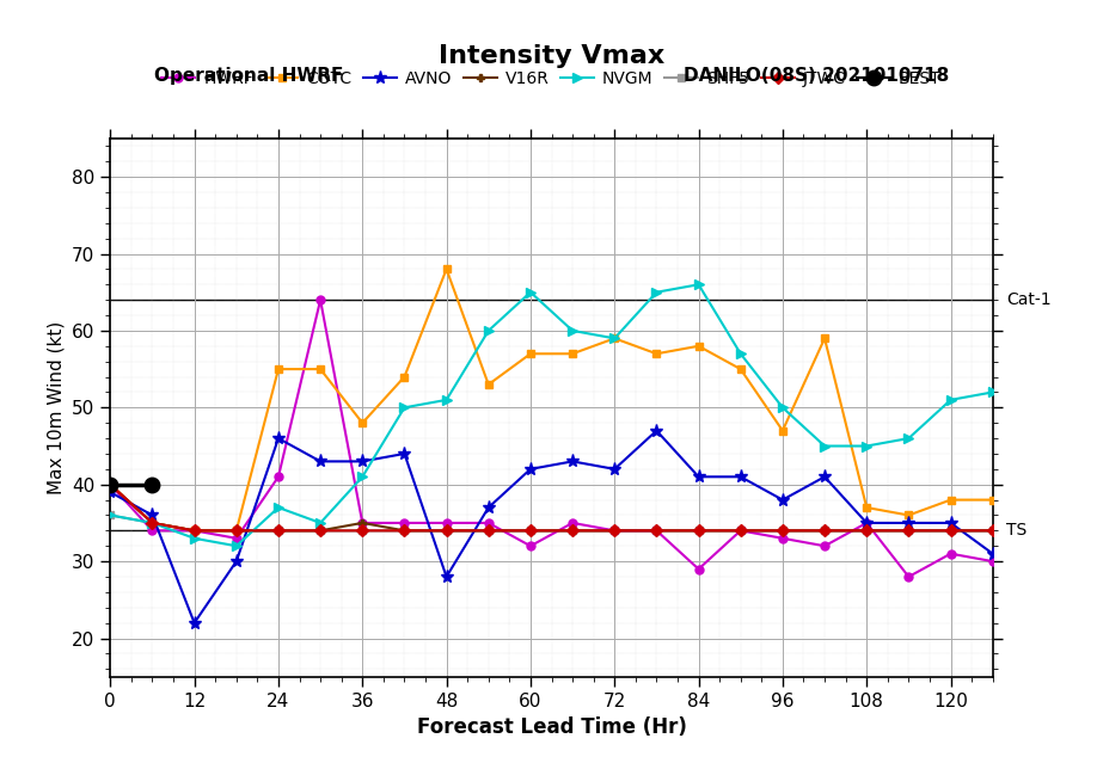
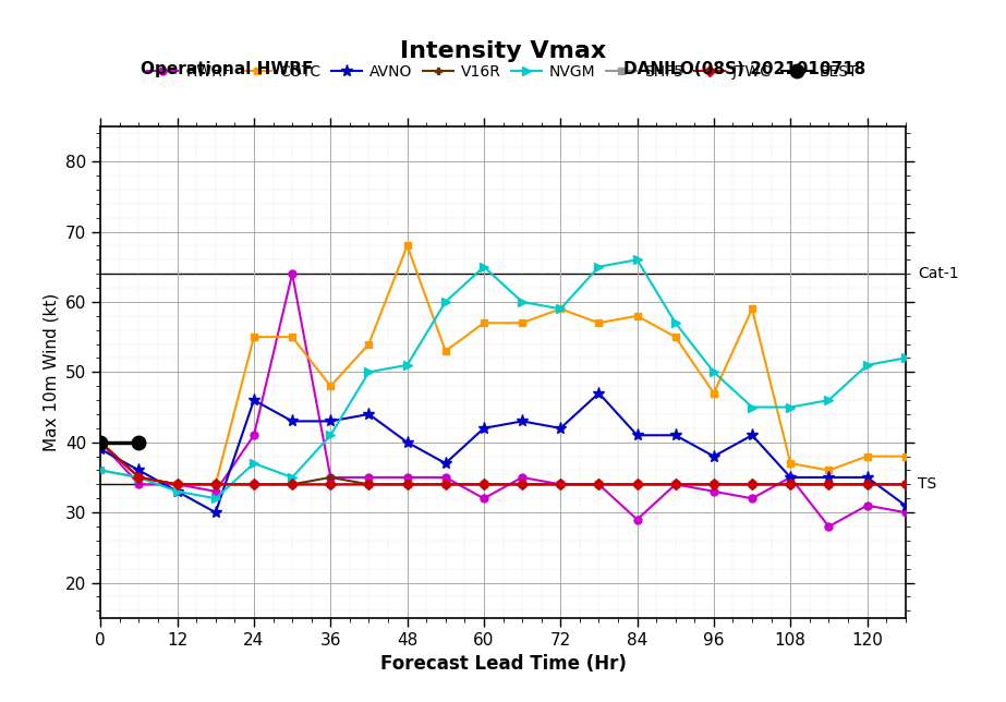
AVNO/12: 22 -> 33
AVNO/48: 28 -> 40
